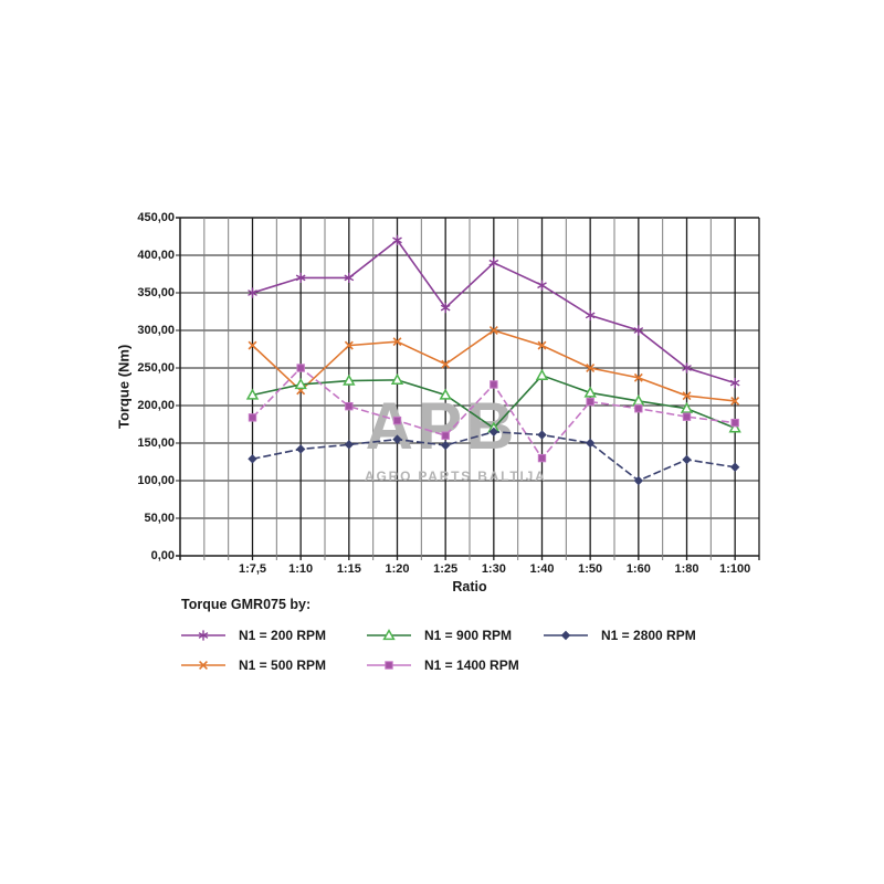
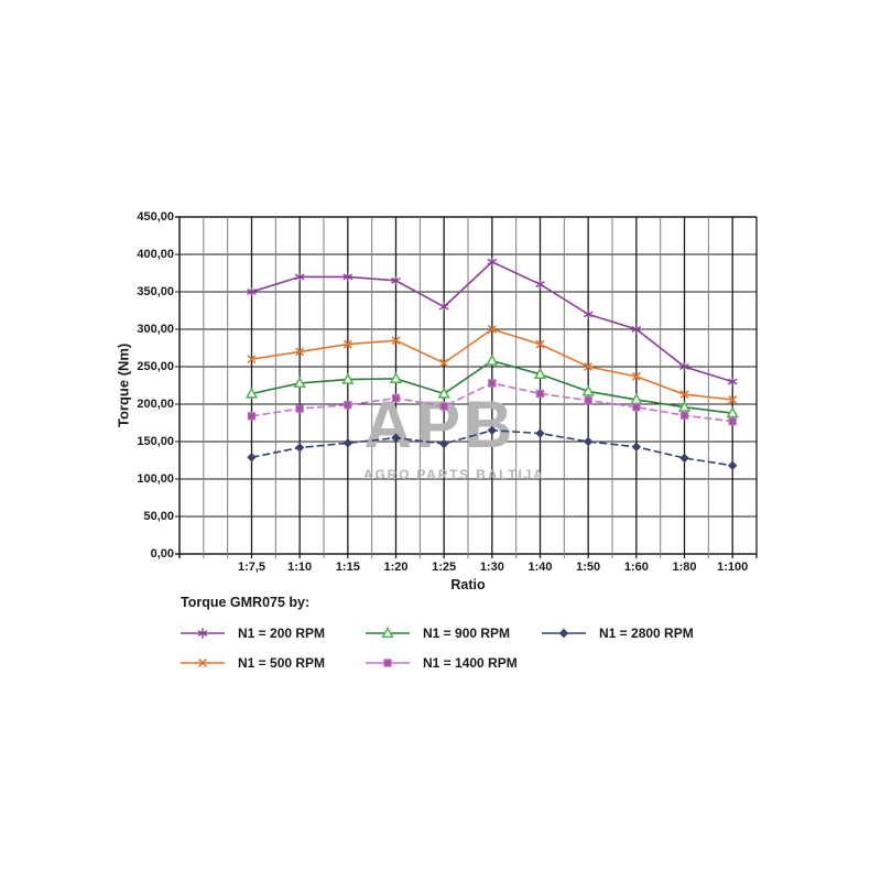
N1 = 500 RPM/1:7,5: 280 -> 260
N1 = 500 RPM/1:10: 220 -> 270
N1 = 1400 RPM/1:10: 250 -> 190
N1 = 200 RPM/1:20: 420 -> 360
N1 = 1400 RPM/1:20: 180 -> 210
N1 = 1400 RPM/1:25: 160 -> 200
N1 = 900 RPM/1:30: 170 -> 260
N1 = 1400 RPM/1:40: 130 -> 210
N1 = 2800 RPM/1:60: 100 -> 140
N1 = 900 RPM/1:100: 170 -> 190
